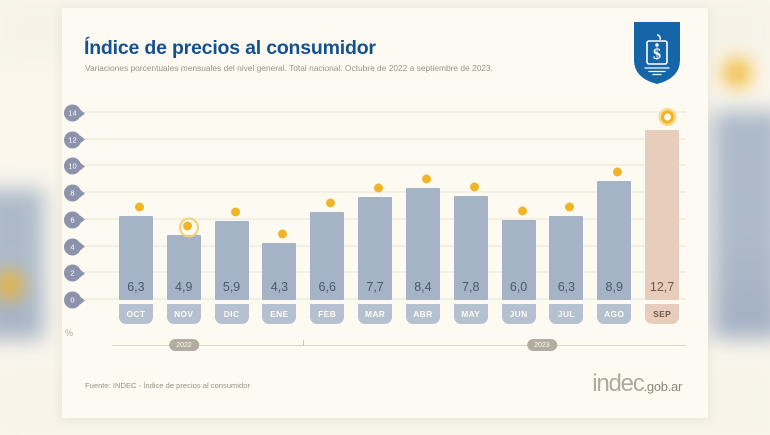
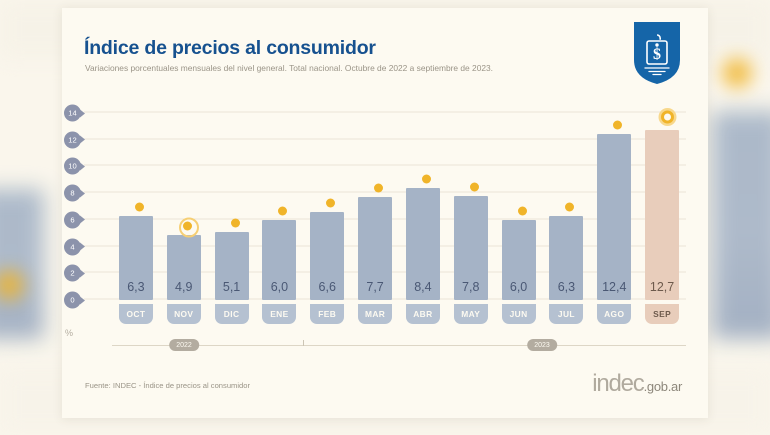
DIC: 5,9 -> 5,1
ENE: 4,3 -> 6,0
AGO: 8,9 -> 12,4
